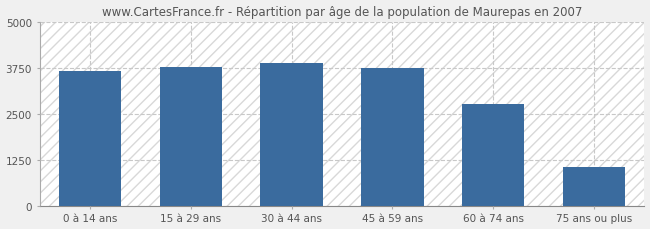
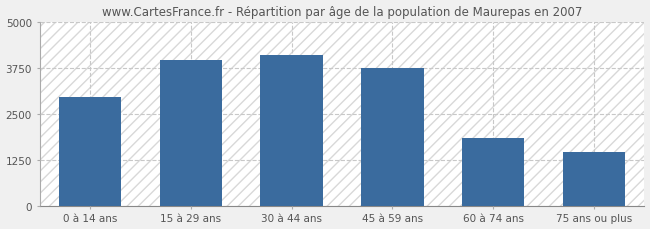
0 à 14 ans: 3650 -> 2950
15 à 29 ans: 3760 -> 3950
30 à 44 ans: 3870 -> 4100
60 à 74 ans: 2750 -> 1850
75 ans ou plus: 1050 -> 1450
